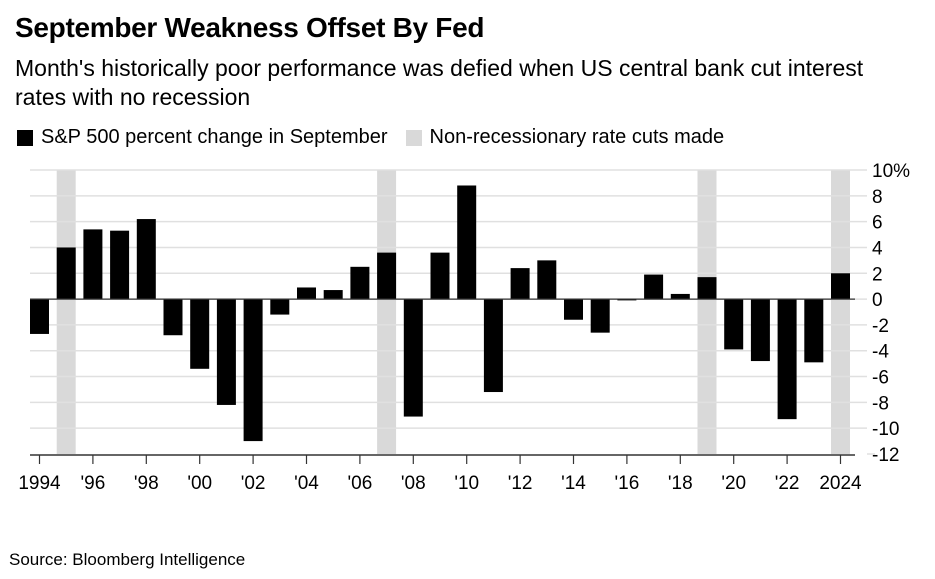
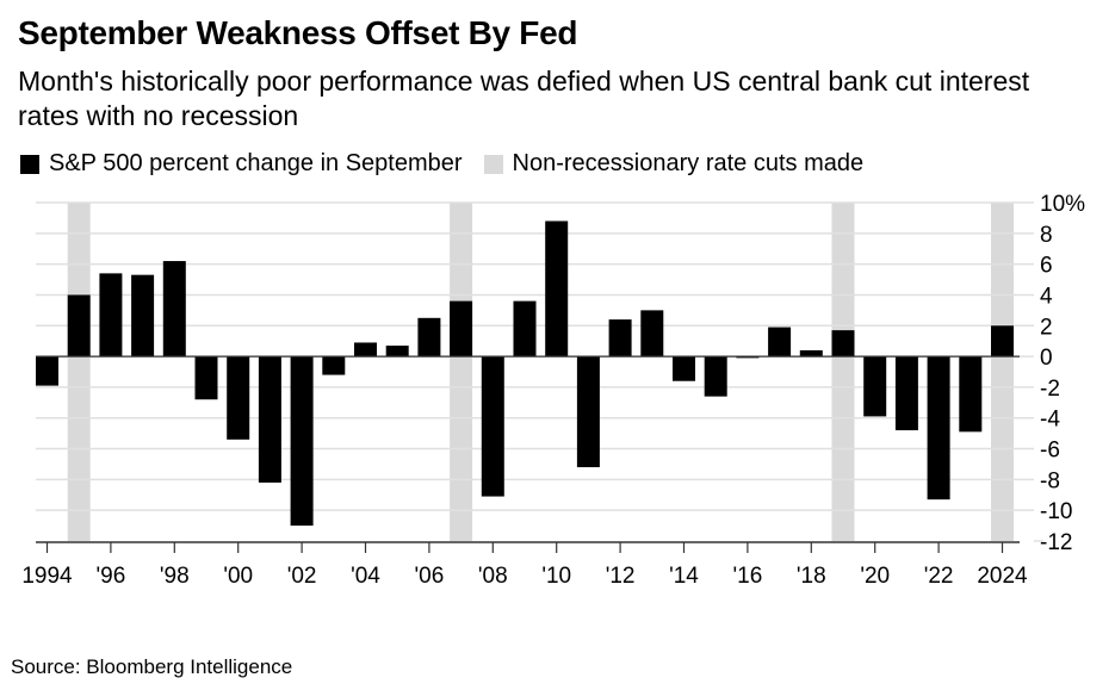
1994: -2.7% -> -1.9%
